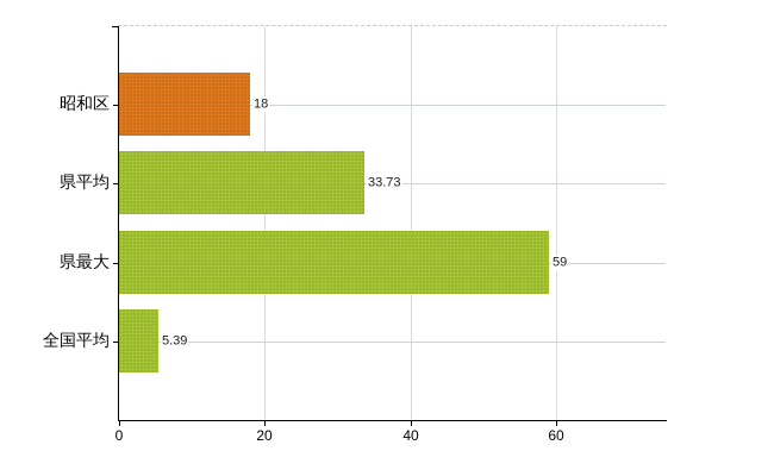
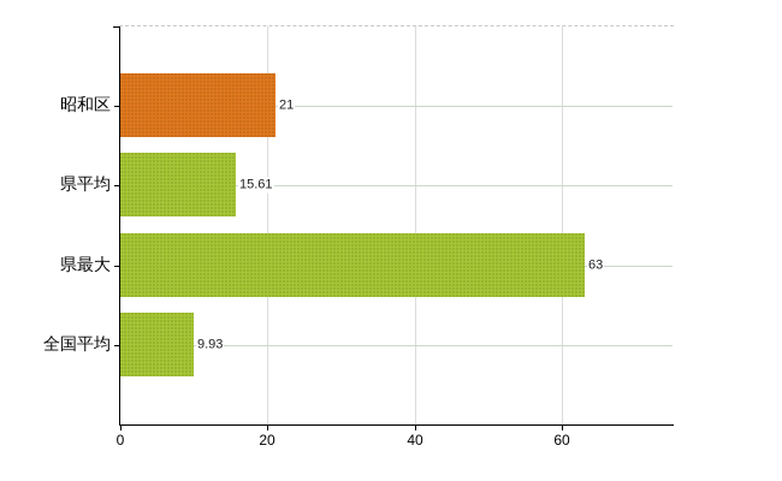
昭和区: 18 -> 21
県平均: 33.73 -> 15.61
県最大: 59 -> 63
全国平均: 5.39 -> 9.93
